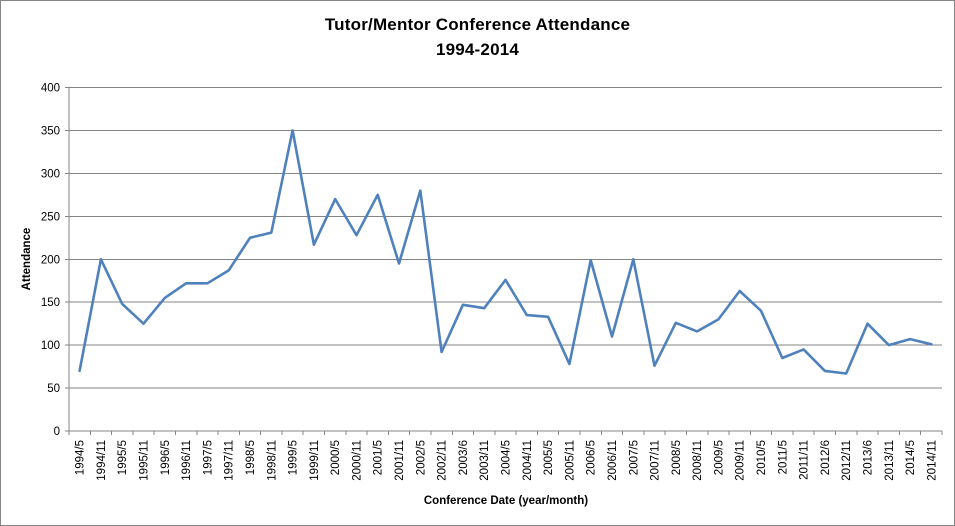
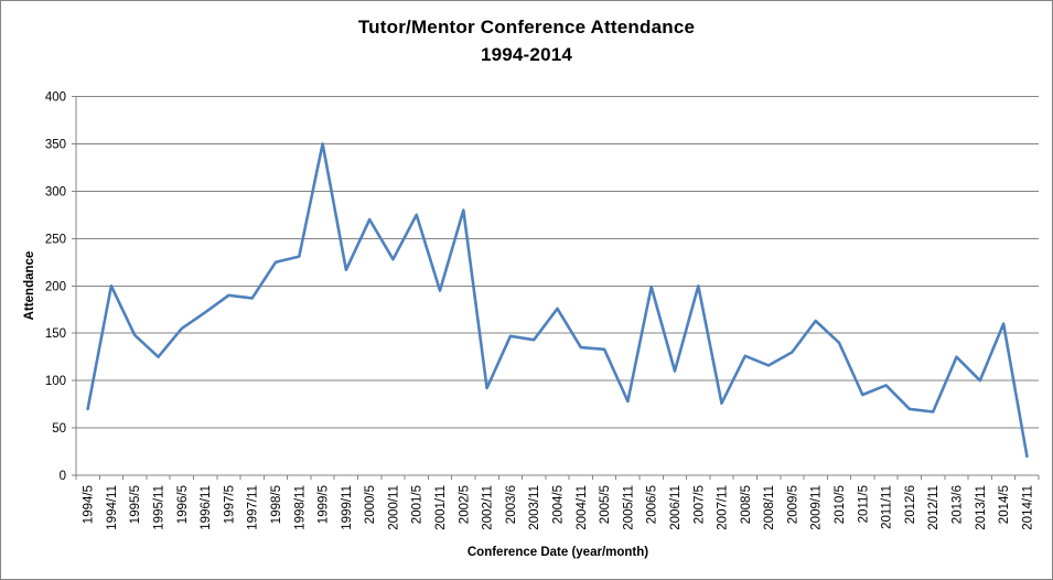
1997/5: 170 -> 190
2014/5: 110 -> 160
2014/11: 100 -> 20
